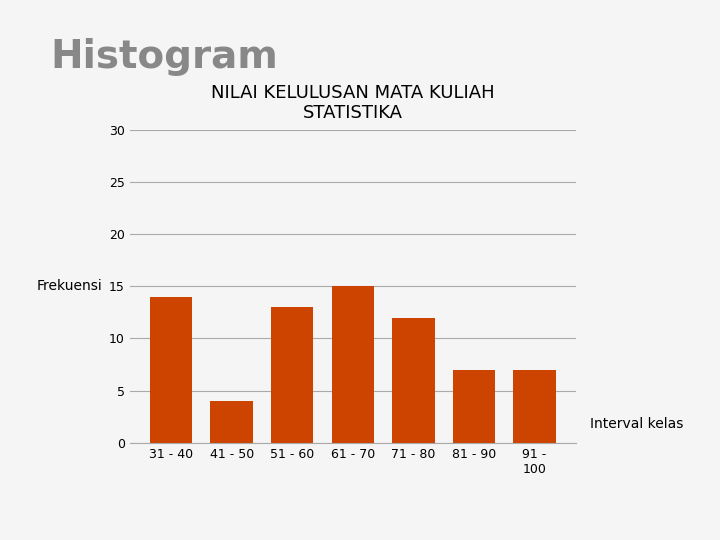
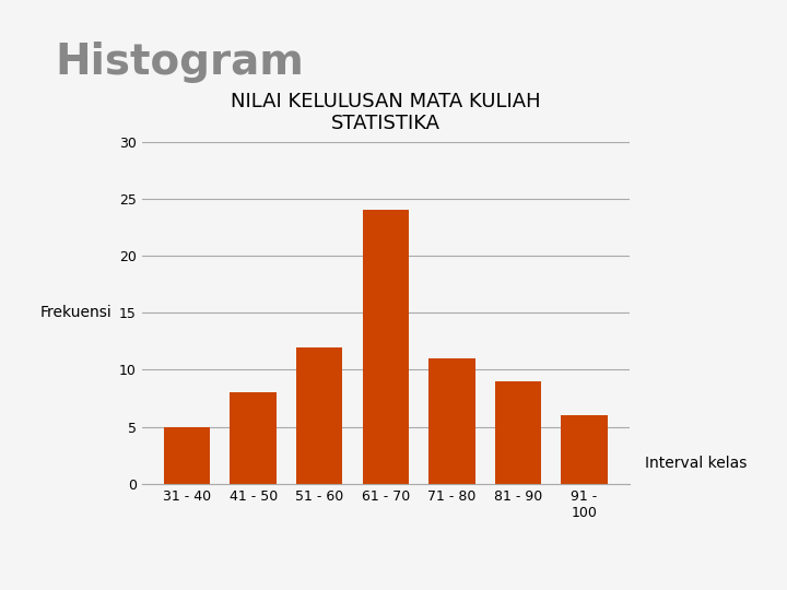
31 - 40: 14 -> 5
41 - 50: 4 -> 8
51 - 60: 13 -> 12
61 - 70: 15 -> 24
71 - 80: 12 -> 11
81 - 90: 7 -> 9
91 - 100: 7 -> 6
